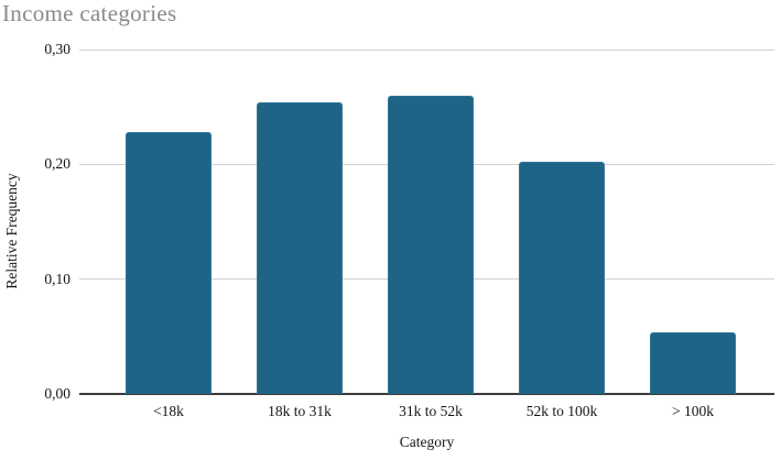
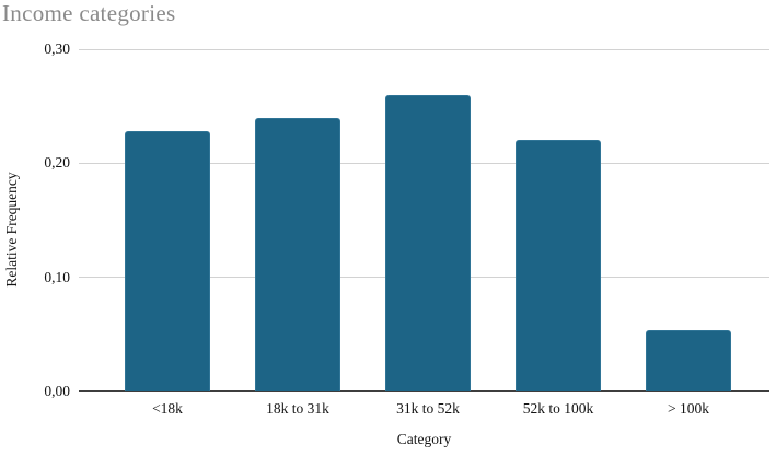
18k to 31k: 0,25 -> 0,24
52k to 100k: 0,20 -> 0,22
